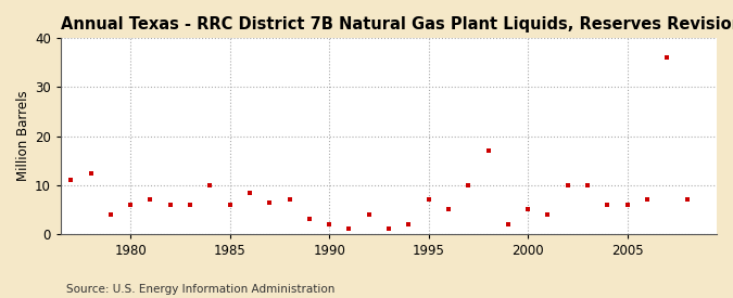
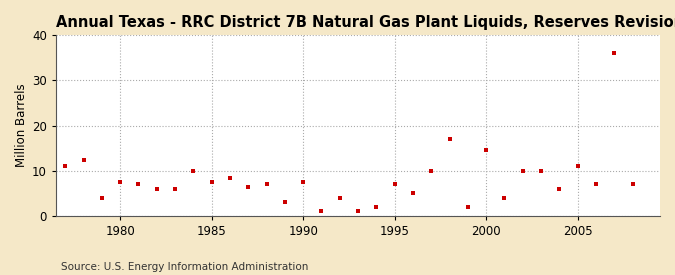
1980: 6.0 -> 7.5
1985: 6.0 -> 7.5
1990: 2.0 -> 7.5
2000: 5.0 -> 14.5
2005: 6.0 -> 11.0
